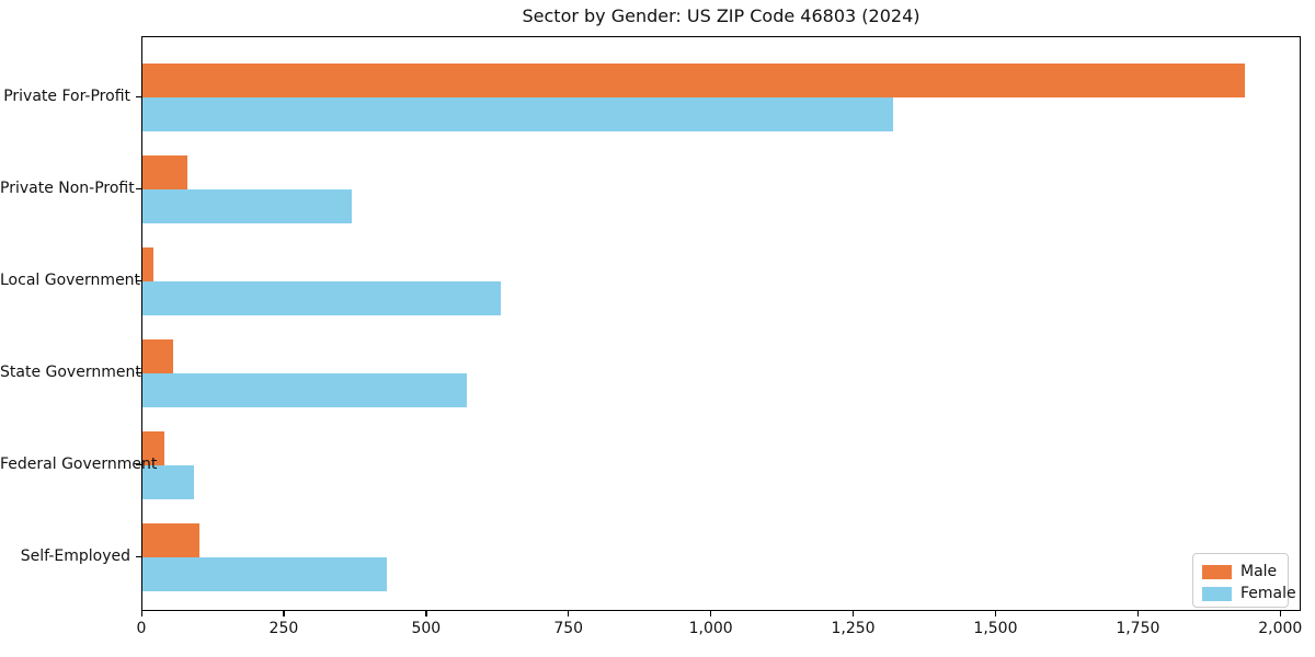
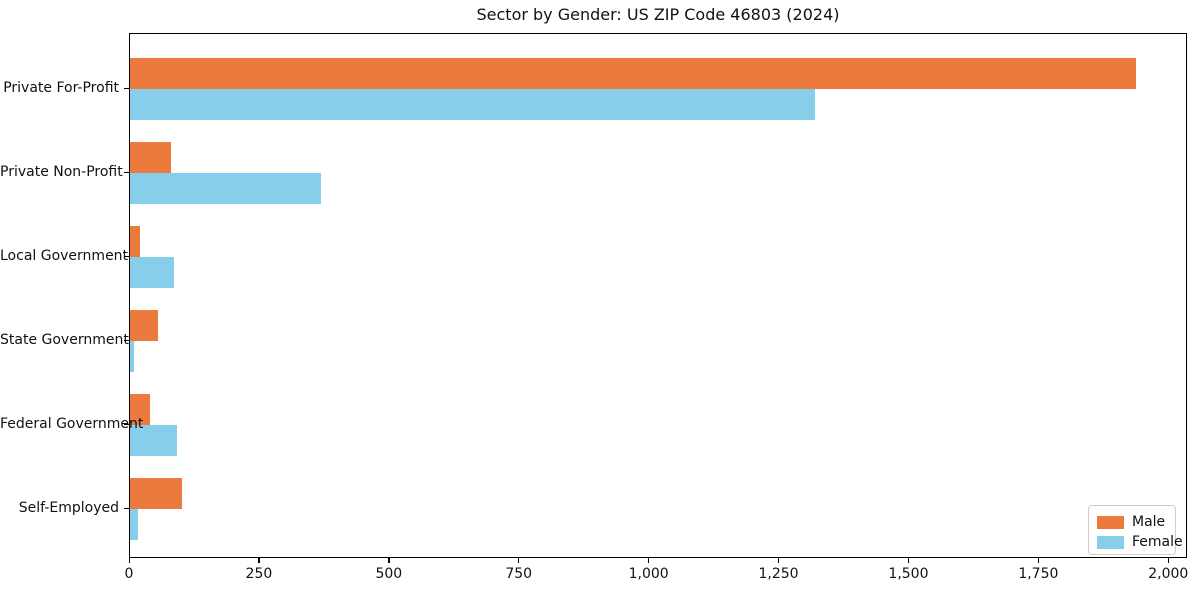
Female/Local Government: 630 -> 80
Female/State Government: 570 -> 10
Female/Self-Employed: 430 -> 20
